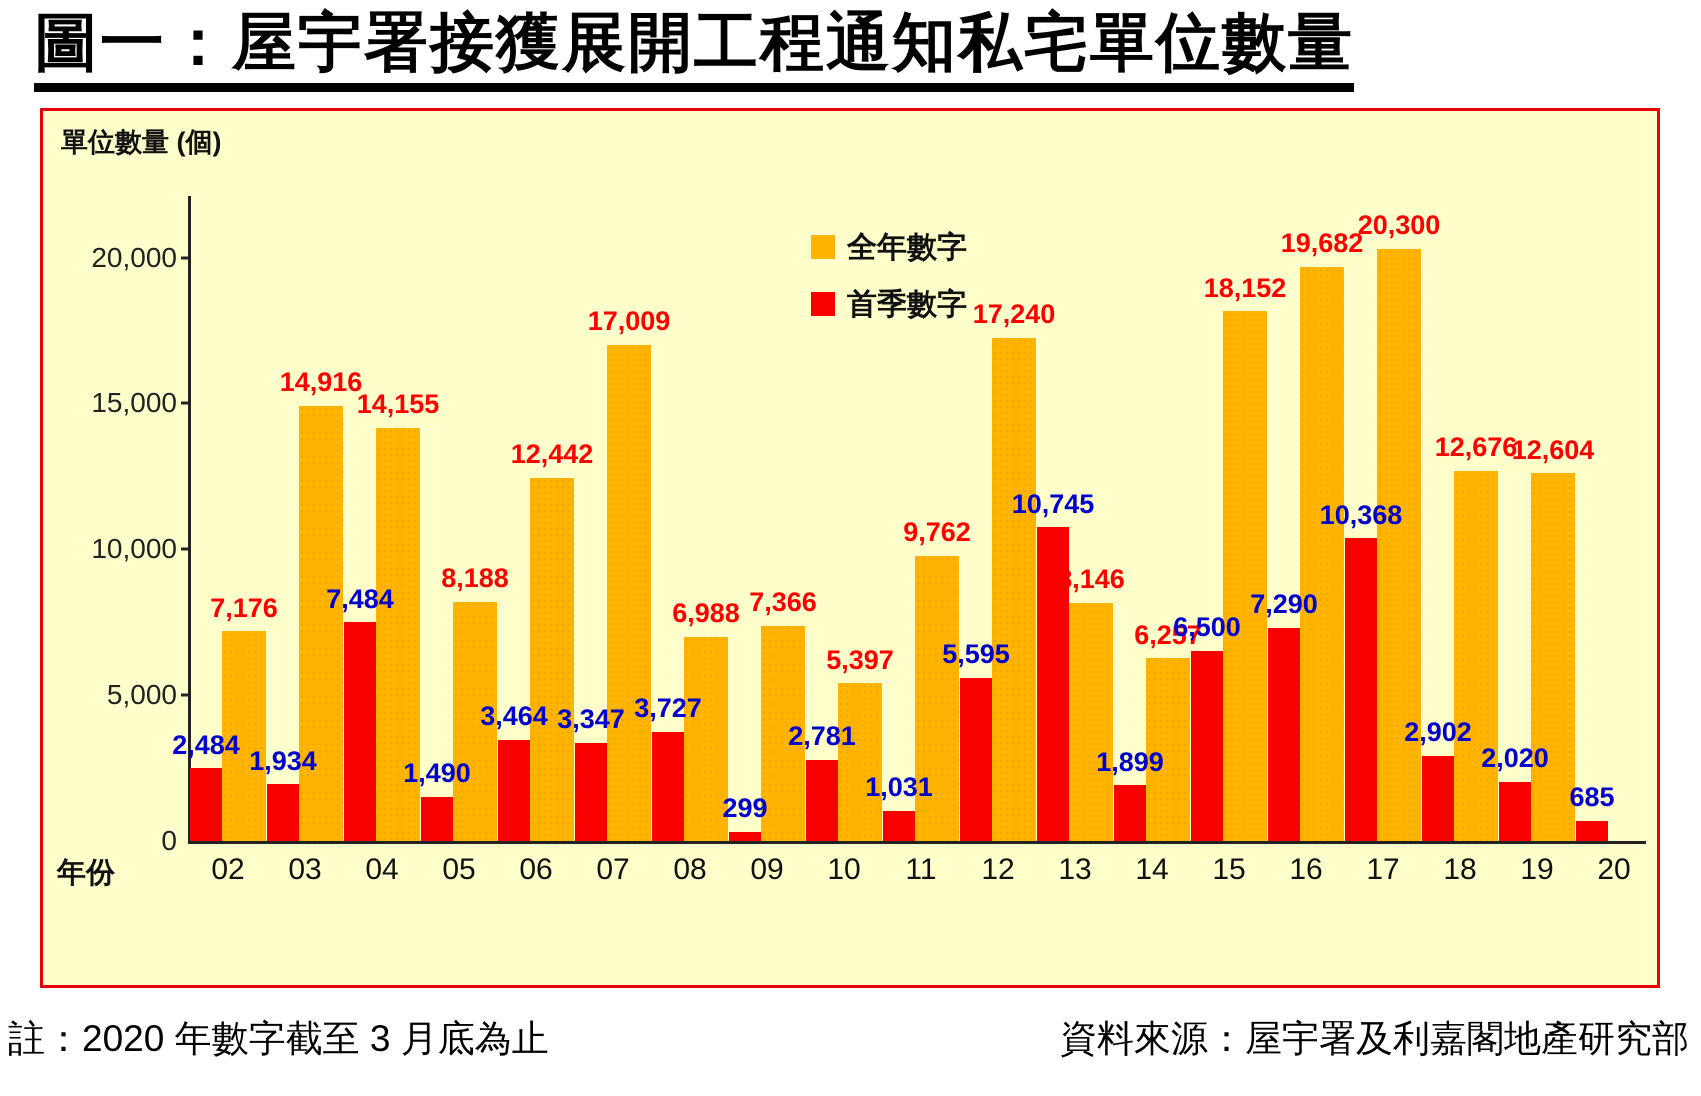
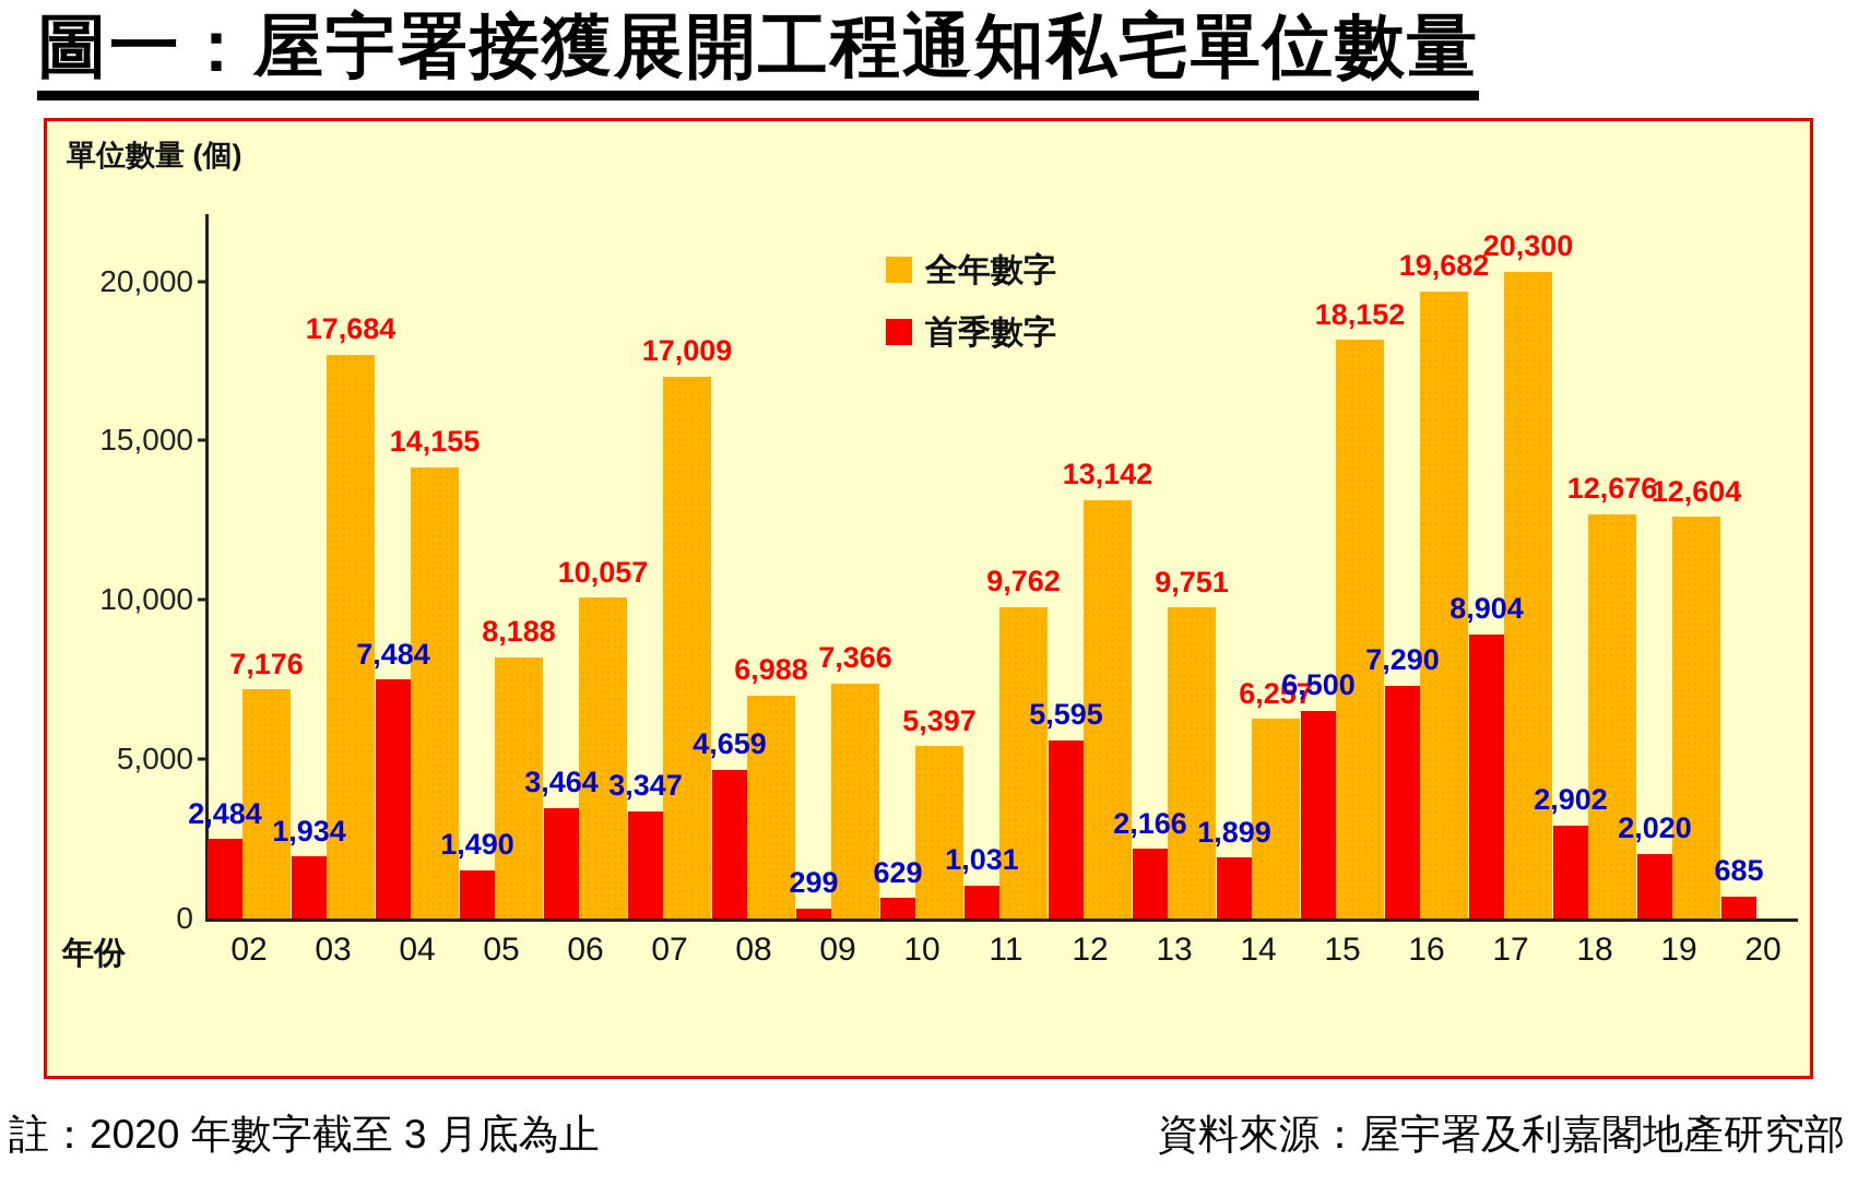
全年數字/03: 14,916 -> 17,684
全年數字/06: 12,442 -> 10,057
首季數字/08: 3,727 -> 4,659
首季數字/10: 2,781 -> 629
全年數字/12: 17,240 -> 13,142
全年數字/13: 8,146 -> 9,751
首季數字/13: 10,745 -> 2,166
首季數字/17: 10,368 -> 8,904
